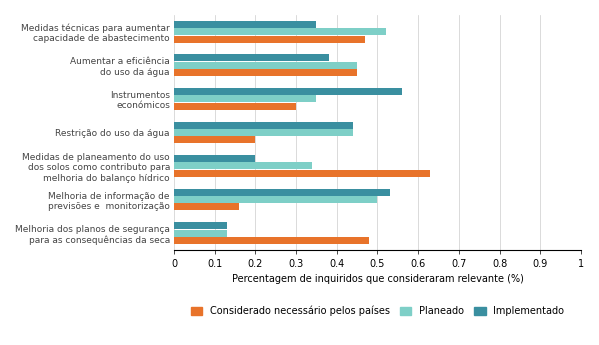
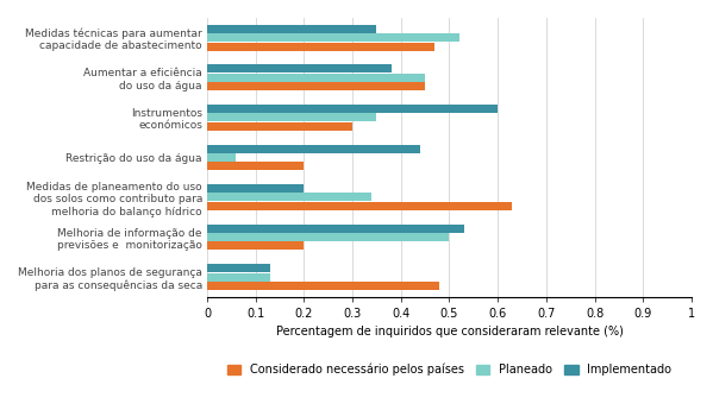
Implementado/Instrumentos económicos: 0.56 -> 0.60
Planeado/Restrição do uso da água: 0.44 -> 0.06
Considerado necessário pelos países/Melhoria de informação de previsões e monitorização: 0.16 -> 0.20
